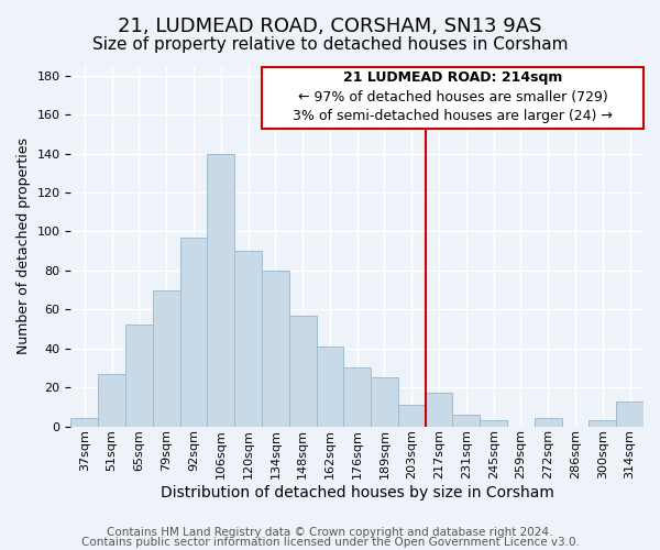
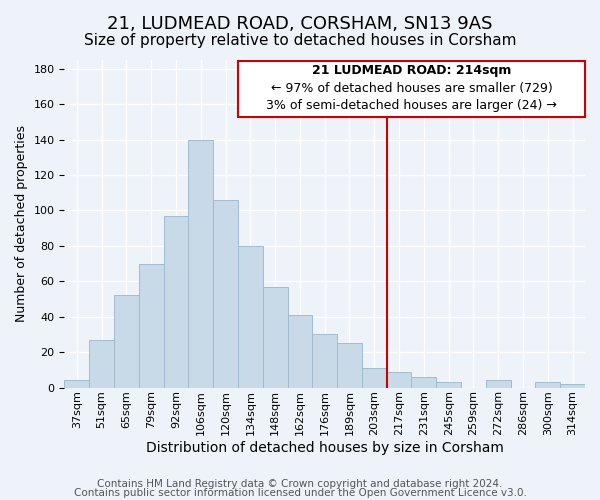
120sqm: 90 -> 106
217sqm: 17 -> 9
314sqm: 13 -> 2
